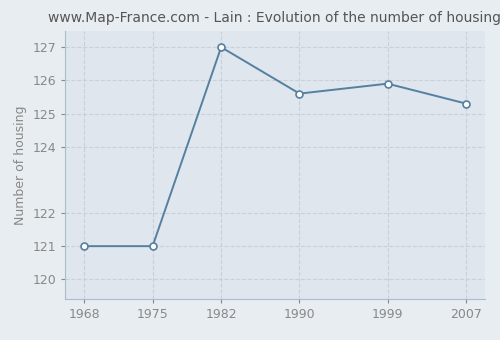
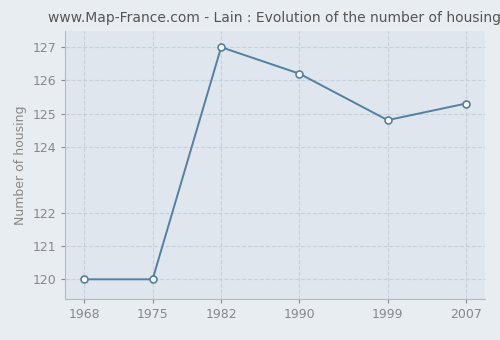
1968: 121.0 -> 120.0
1975: 121.0 -> 120.0
1990: 125.6 -> 126.2
1999: 125.9 -> 124.8
